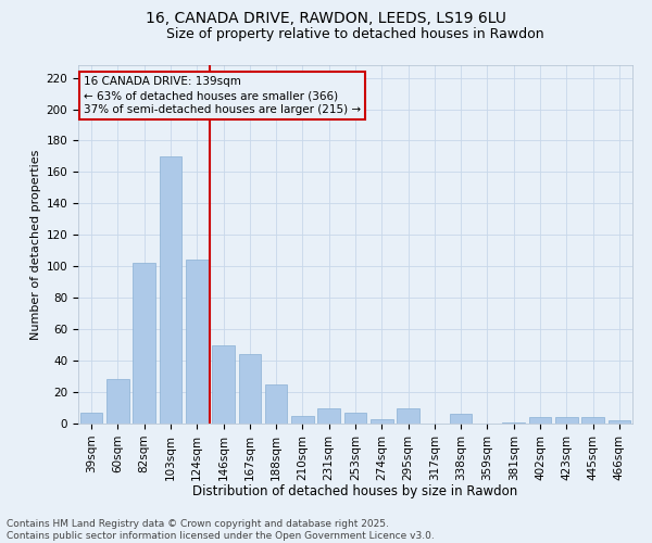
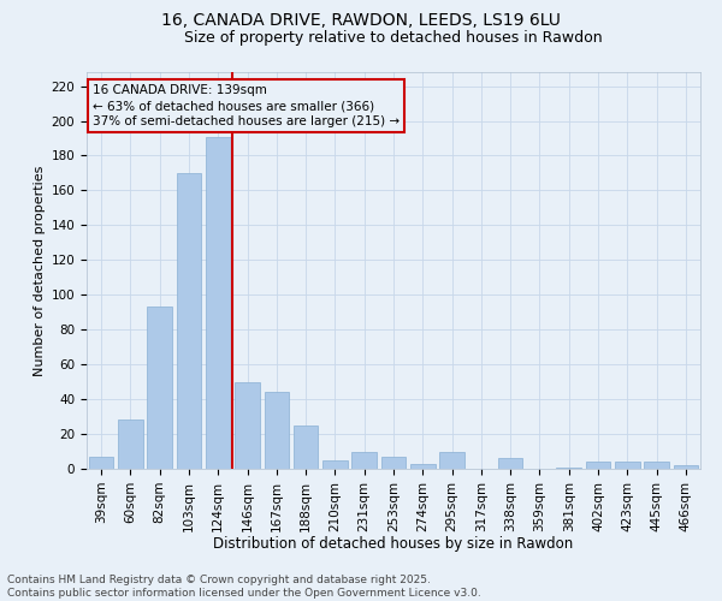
82sqm: 102 -> 93
124sqm: 104 -> 191
